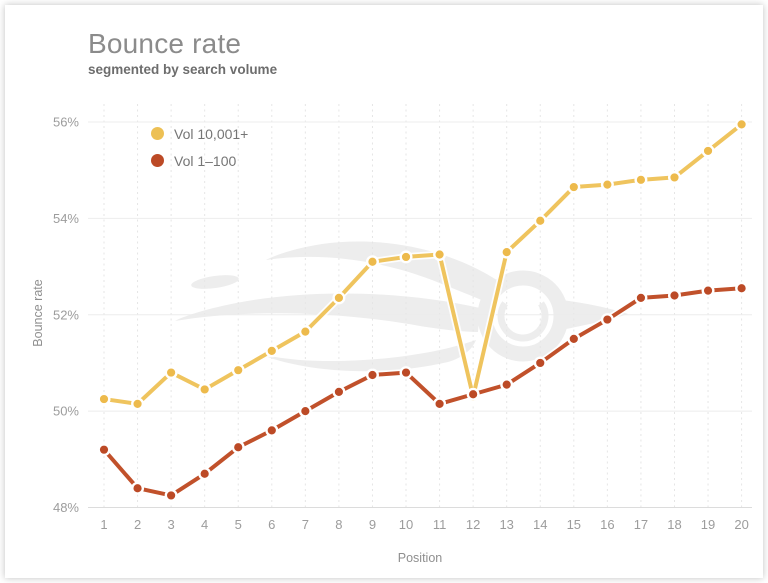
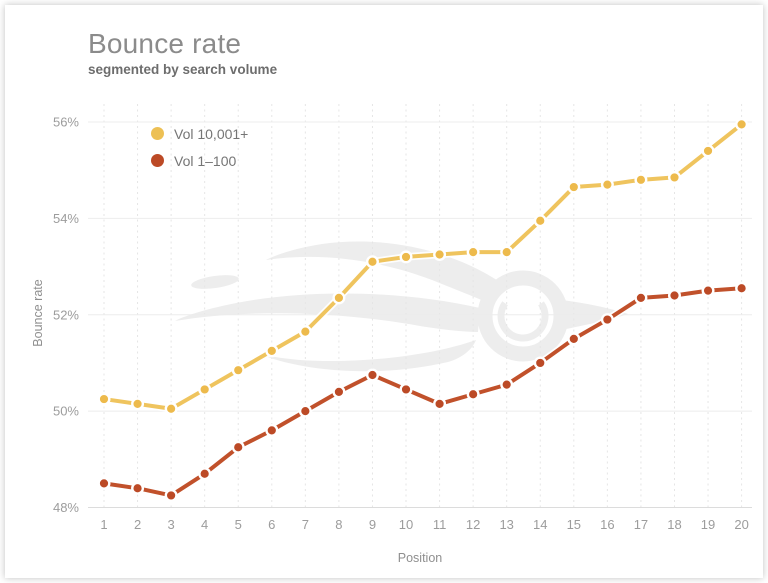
Vol 1–100/1: 49.2% -> 48.5%
Vol 10,001+/3: 50.8% -> 50.0%
Vol 1–100/10: 50.8% -> 50.5%
Vol 10,001+/12: 50.3% -> 53.3%
